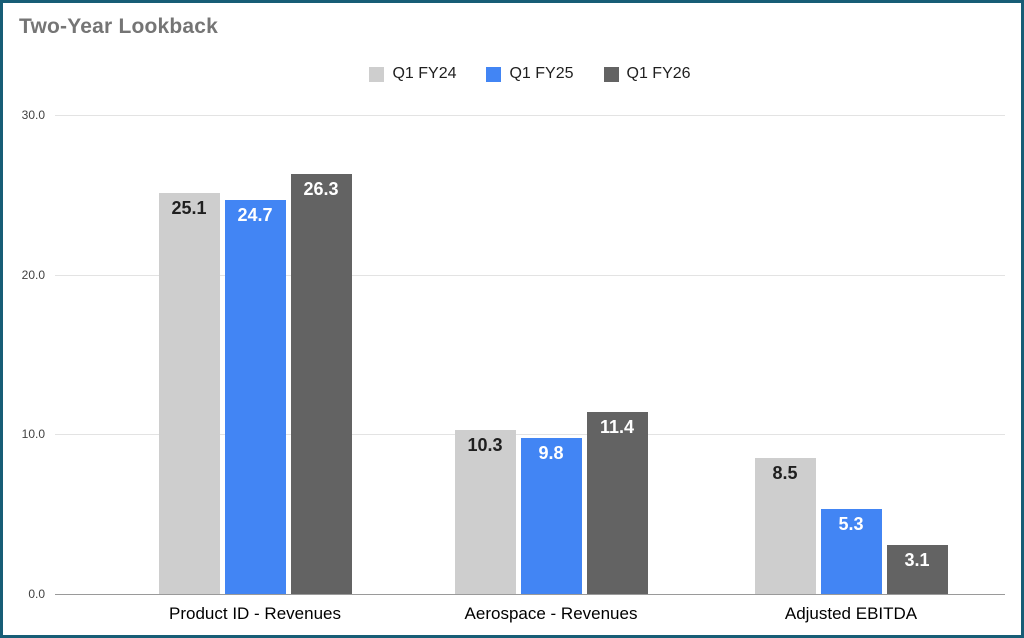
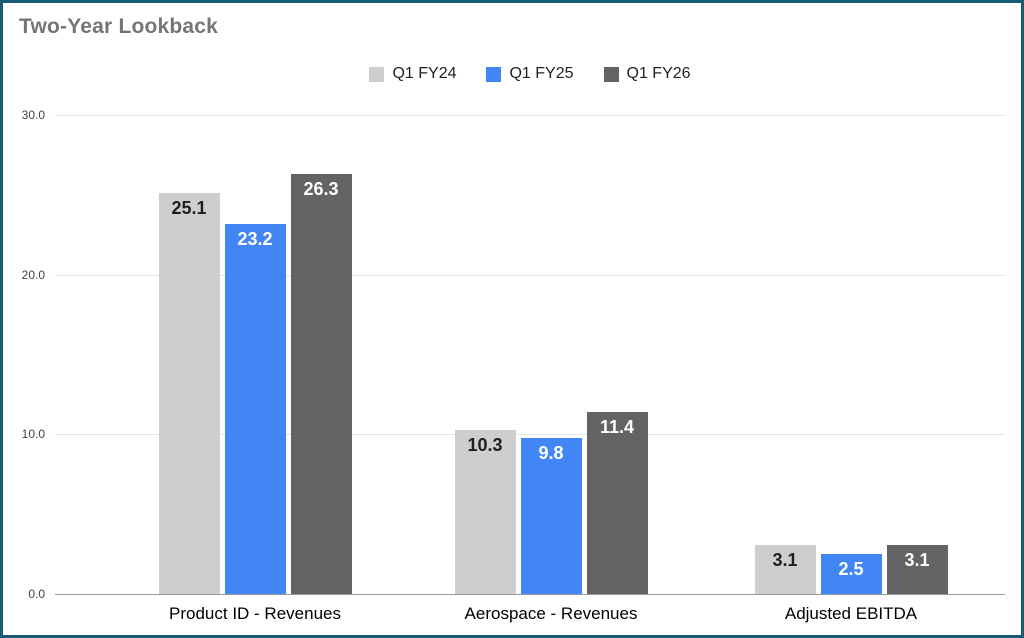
Q1 FY25/Product ID - Revenues: 24.7 -> 23.2
Q1 FY24/Adjusted EBITDA: 8.5 -> 3.1
Q1 FY25/Adjusted EBITDA: 5.3 -> 2.5
